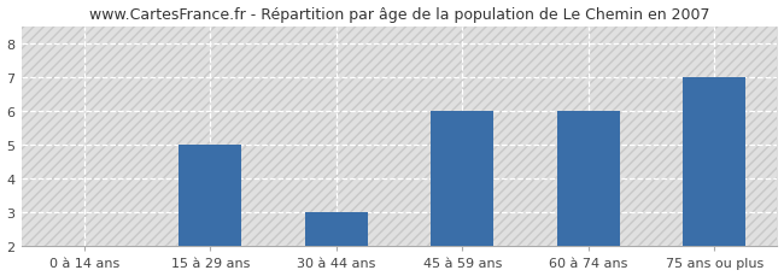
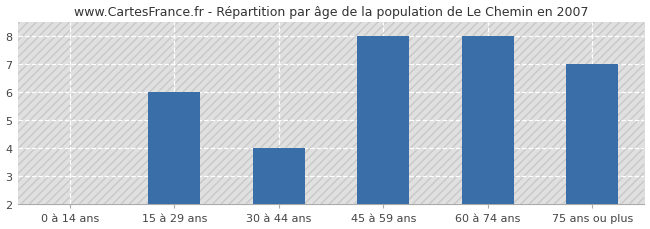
15 à 29 ans: 5 -> 6
30 à 44 ans: 3 -> 4
45 à 59 ans: 6 -> 8
60 à 74 ans: 6 -> 8
